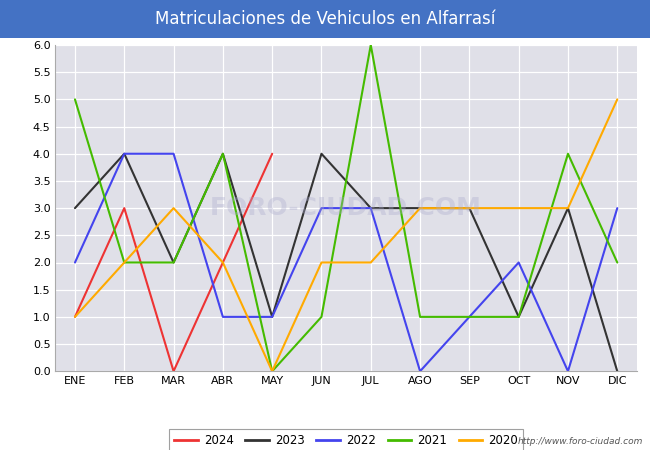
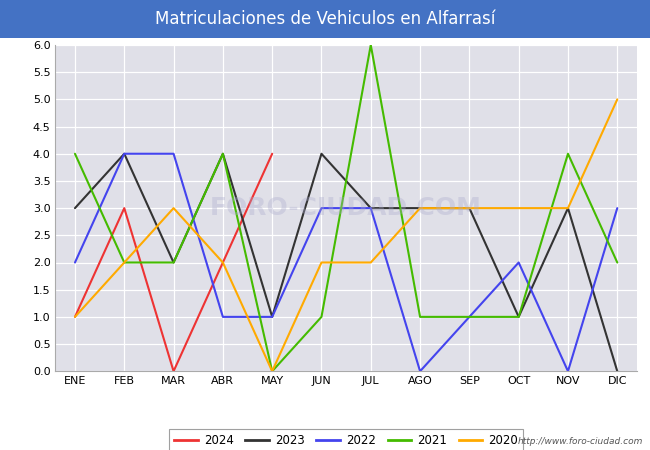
2021/ENE: 5 -> 4
